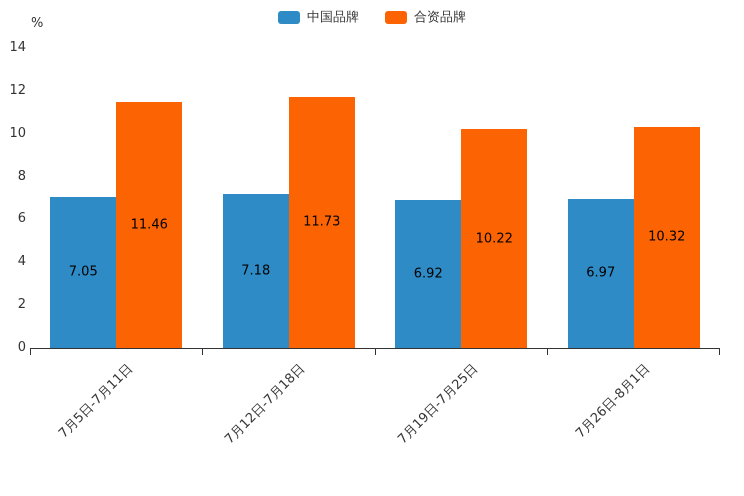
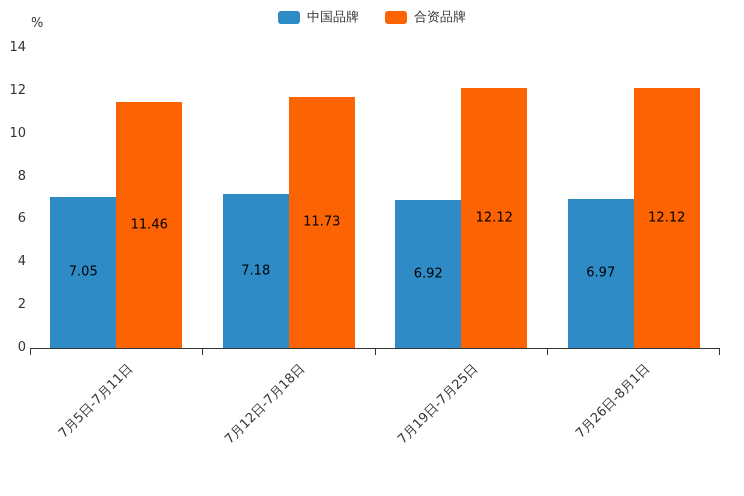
合资品牌/7月19日-7月25日: 10.22 -> 12.12
合资品牌/7月26日-8月1日: 10.32 -> 12.12
